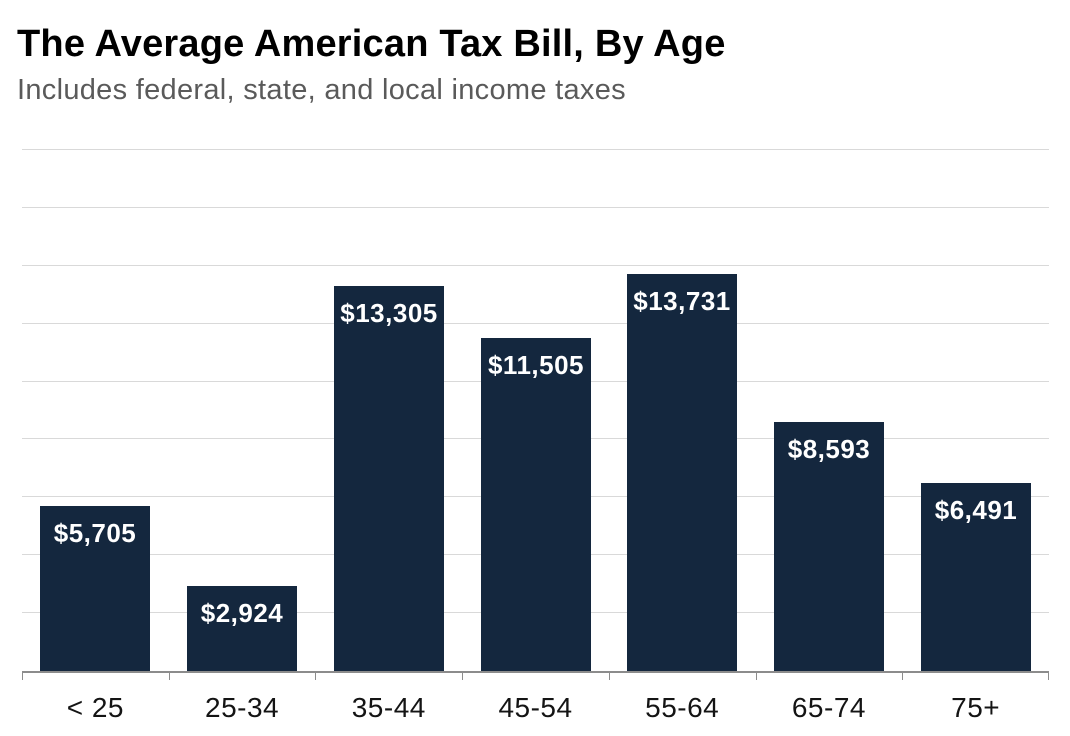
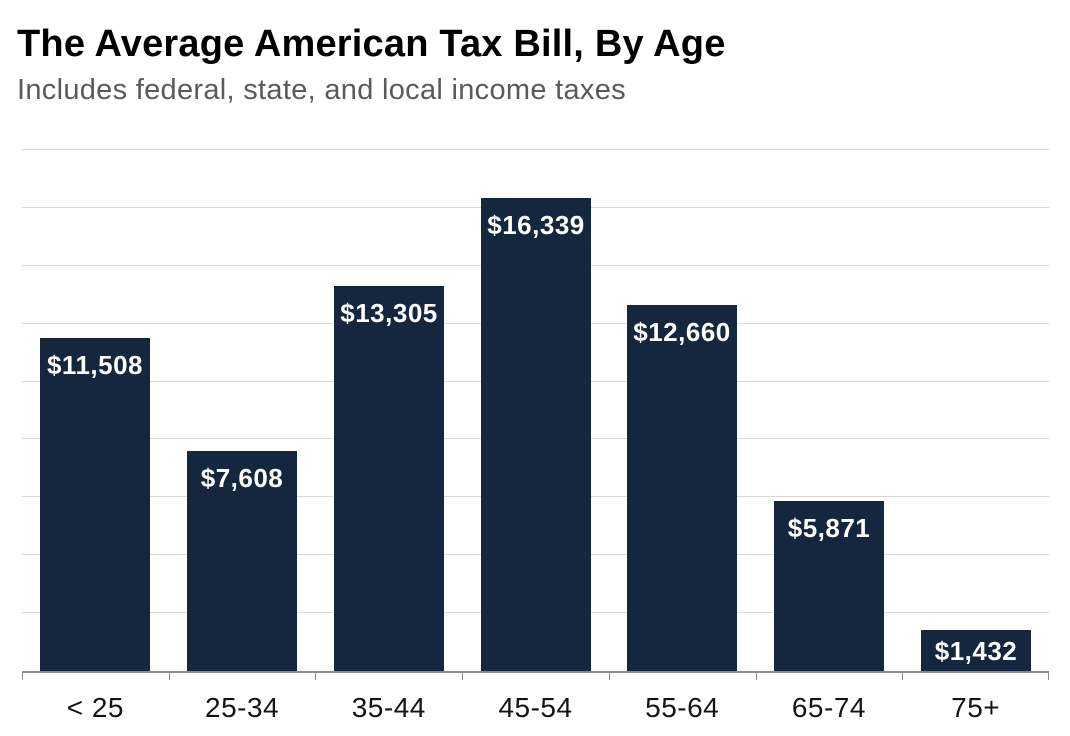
< 25: $5,705 -> $11,508
25-34: $2,924 -> $7,608
45-54: $11,505 -> $16,339
55-64: $13,731 -> $12,660
65-74: $8,593 -> $5,871
75+: $6,491 -> $1,432
